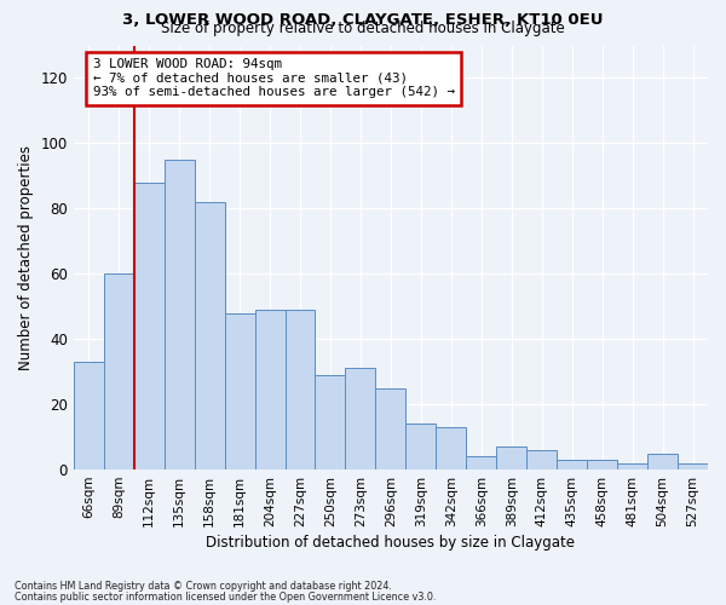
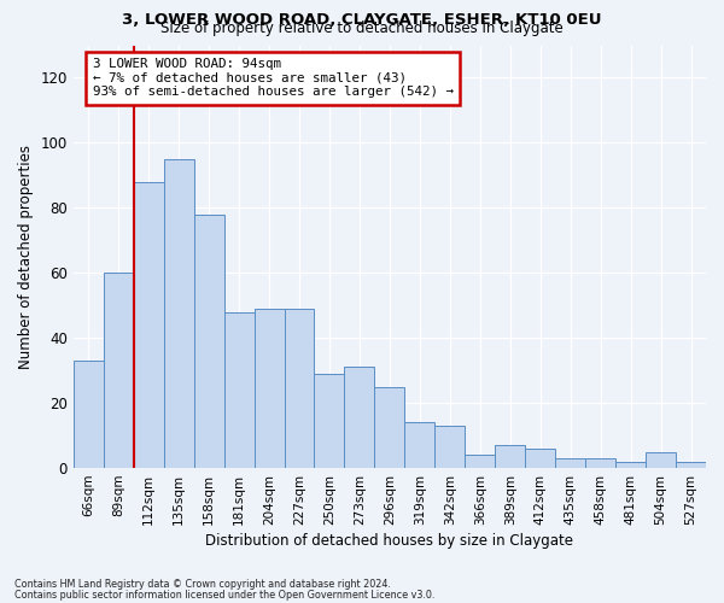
158sqm: 82 -> 78
